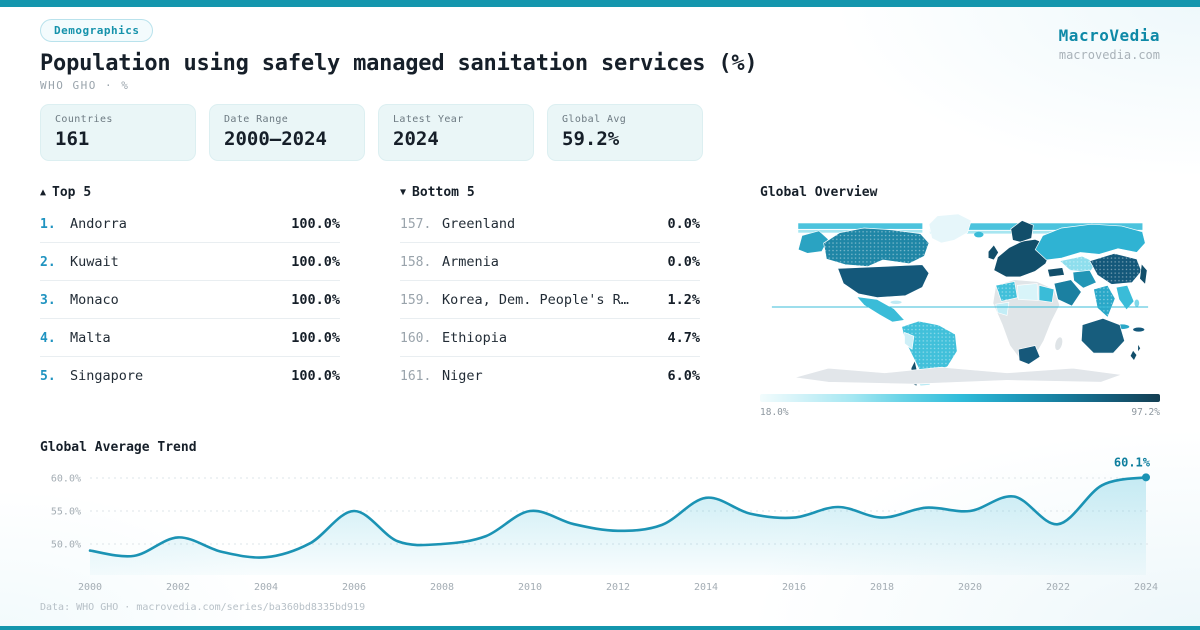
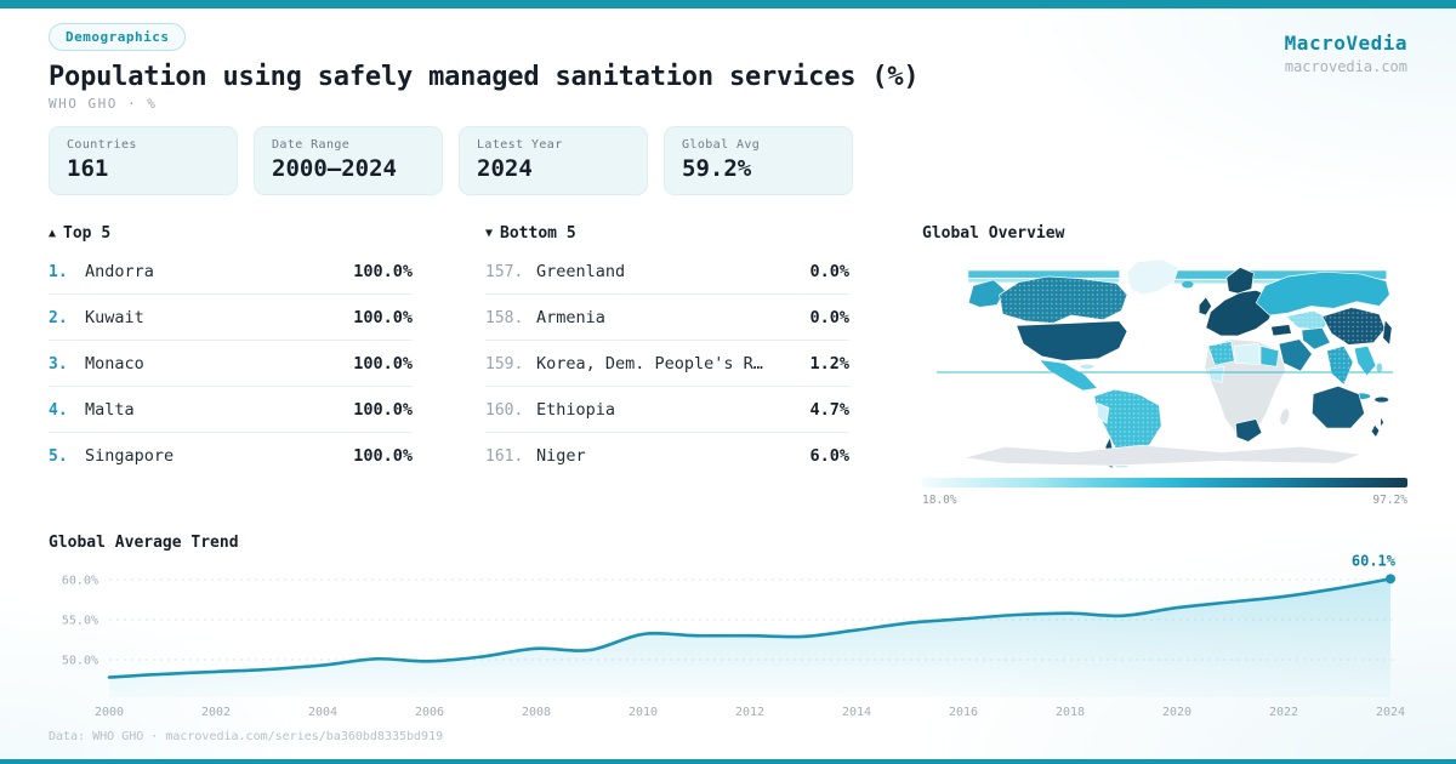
2000: 49% -> 48%
2002: 51% -> 48%
2004: 48% -> 49%
2006: 55% -> 50%
2008: 50% -> 51%
2010: 55% -> 53%
2012: 52% -> 53%
2014: 57% -> 54%
2016: 54% -> 55%
2018: 54% -> 56%
2020: 55% -> 56%
2022: 53% -> 58%
